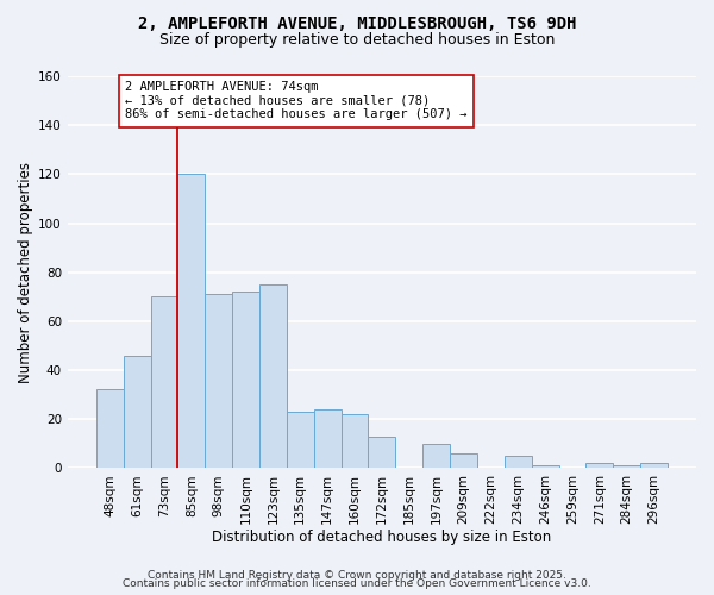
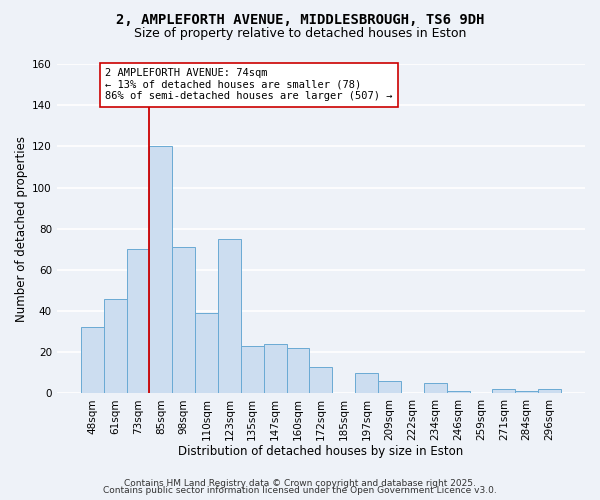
110sqm: 72 -> 39
